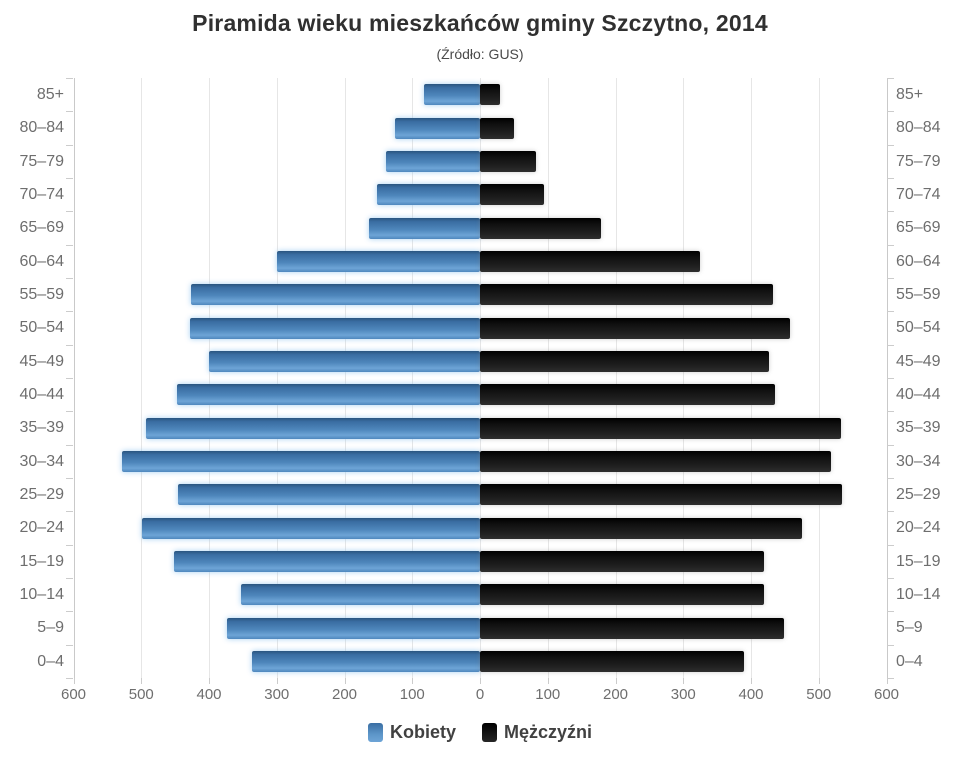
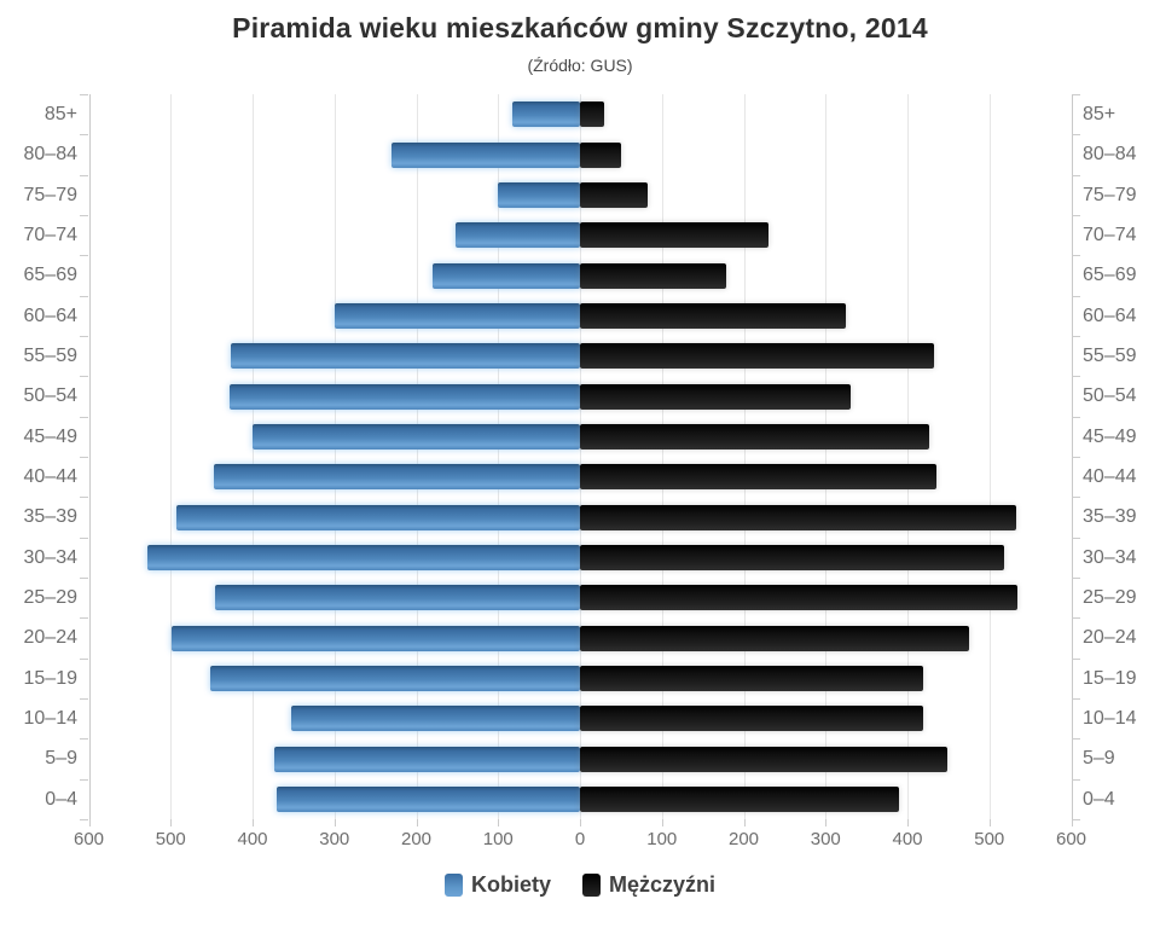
Kobiety/80–84: 120 -> 230
Kobiety/75–79: 140 -> 100
Mężczyźni/70–74: 100 -> 230
Kobiety/65–69: 160 -> 180
Mężczyźni/50–54: 460 -> 330
Kobiety/0–4: 340 -> 370
